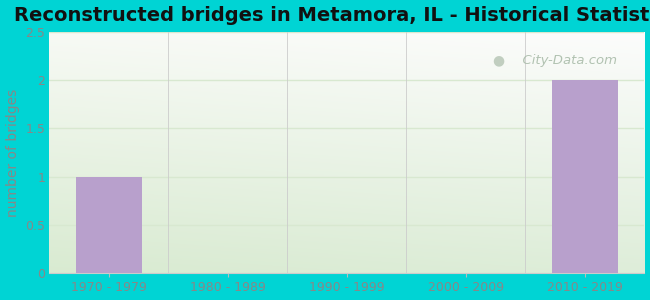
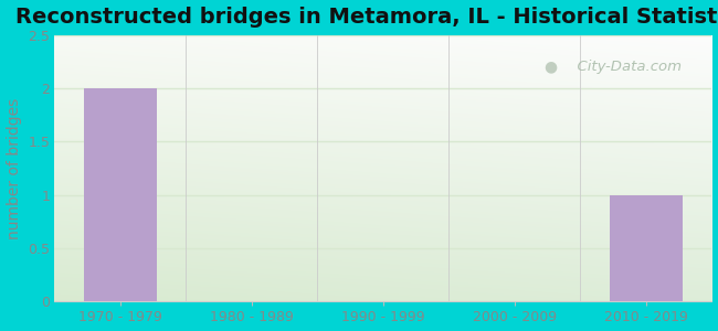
1970 - 1979: 1 -> 2
2010 - 2019: 2 -> 1
